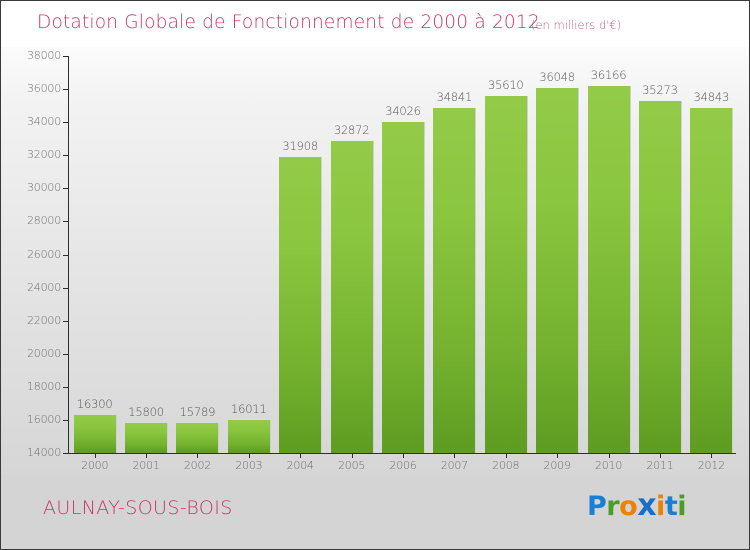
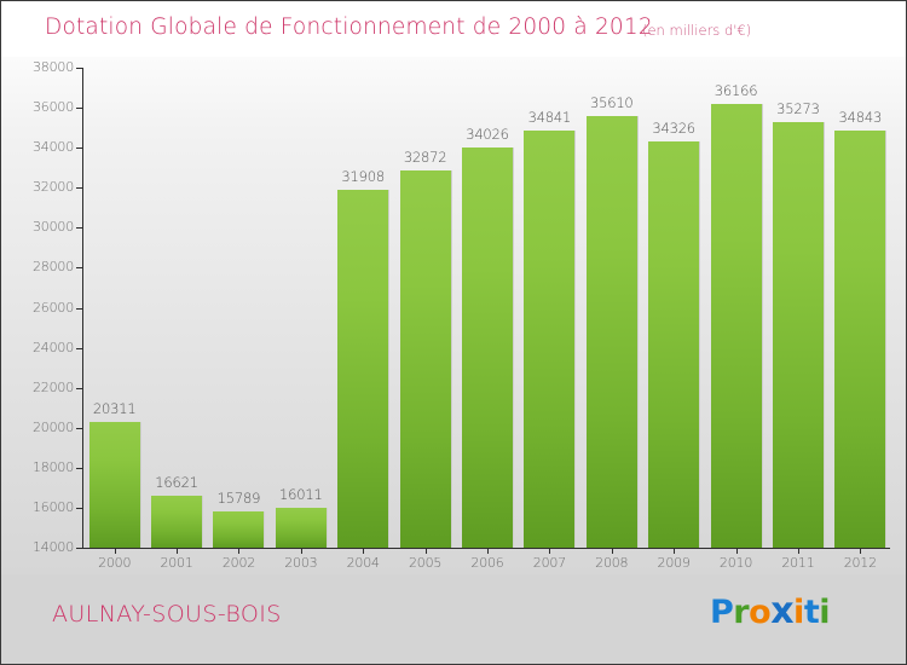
2000: 16300 -> 20311
2001: 15800 -> 16621
2009: 36048 -> 34326
